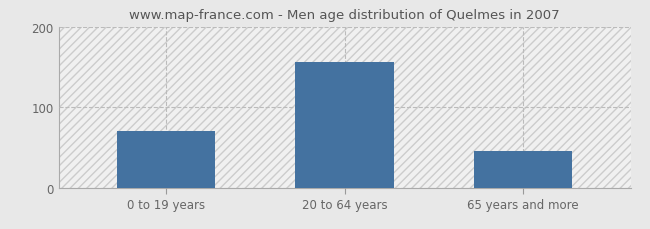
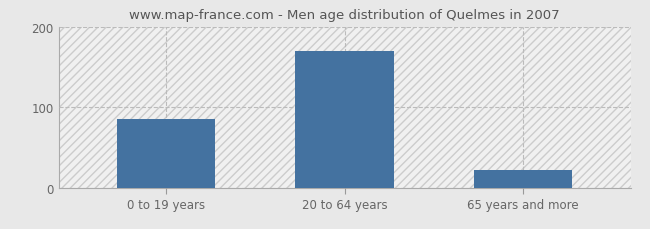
0 to 19 years: 70 -> 85
20 to 64 years: 156 -> 170
65 years and more: 46 -> 22
